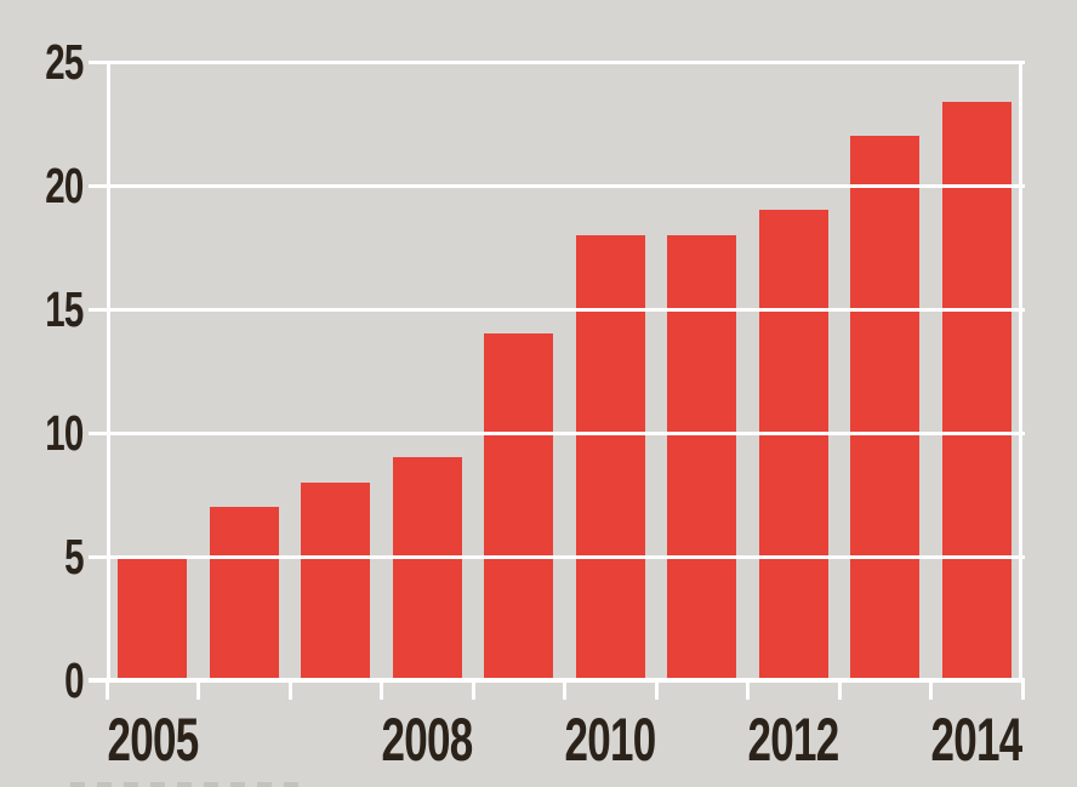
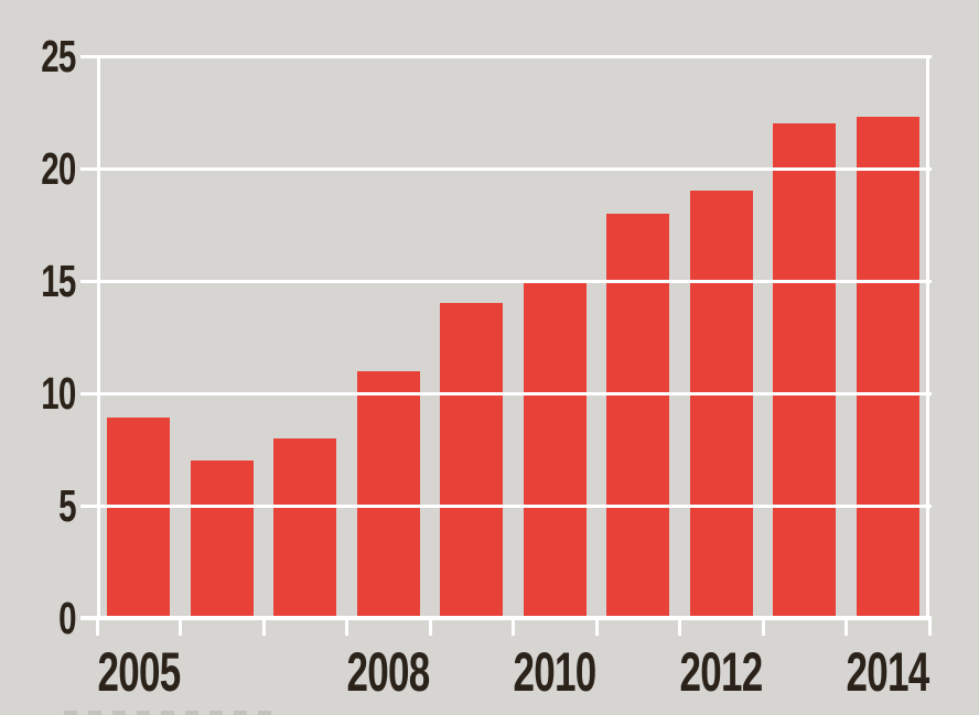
2005: 5.0 -> 8.9
2008: 9.0 -> 11.0
2010: 18.0 -> 15.0
2014: 23.4 -> 22.3
